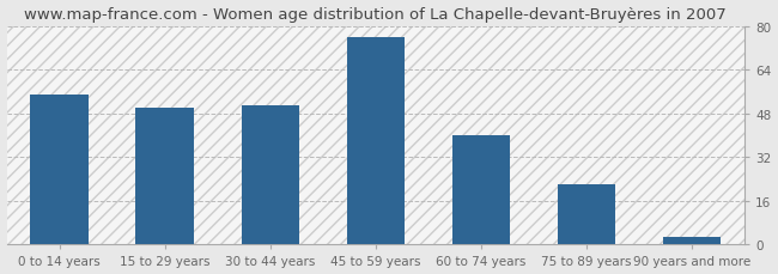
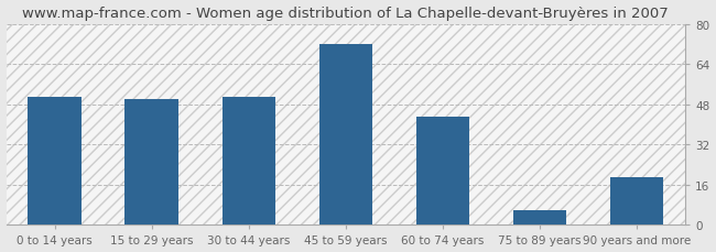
0 to 14 years: 55 -> 51
45 to 59 years: 76 -> 72
60 to 74 years: 40 -> 43
75 to 89 years: 22 -> 6
90 years and more: 3 -> 19
